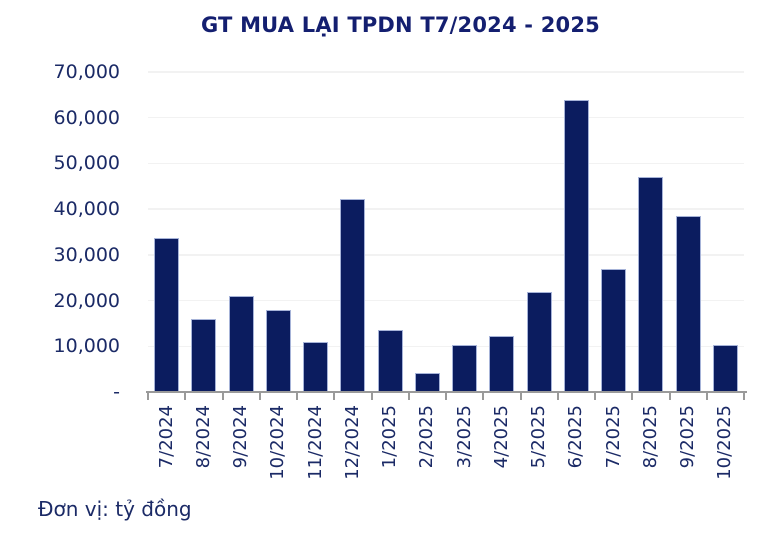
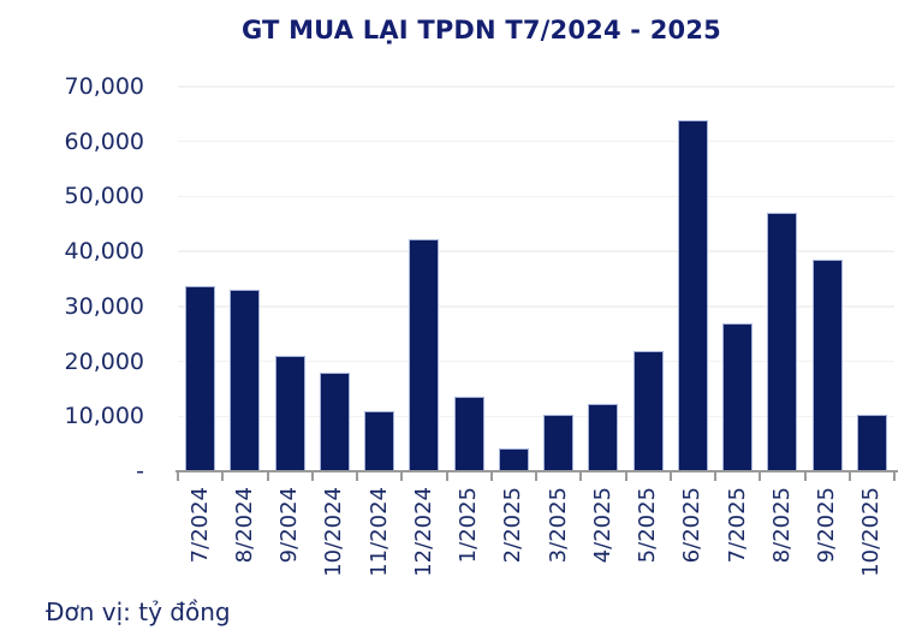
8/2024: 16000 -> 33000
